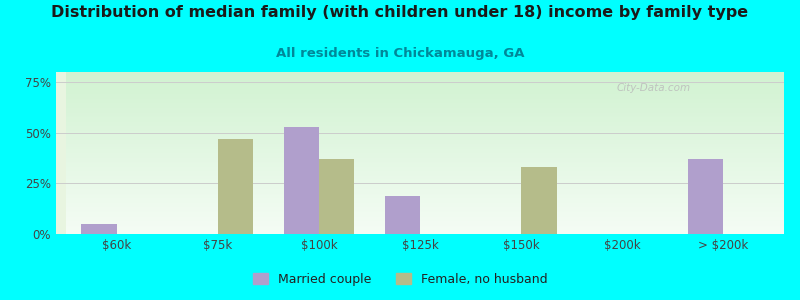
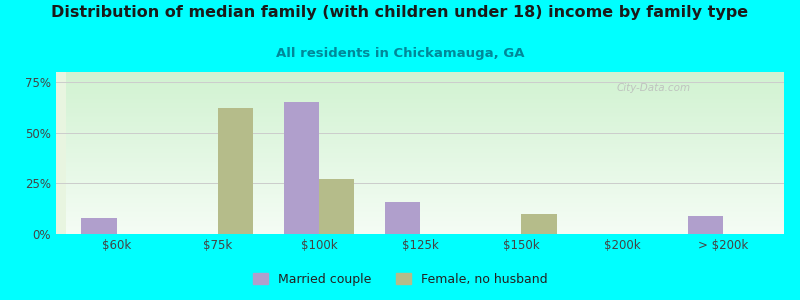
Married couple/$60k: 5% -> 8%
Female, no husband/$75k: 47% -> 62%
Married couple/$100k: 53% -> 65%
Female, no husband/$100k: 37% -> 27%
Married couple/$125k: 19% -> 16%
Female, no husband/$150k: 33% -> 10%
Married couple/> $200k: 37% -> 9%
